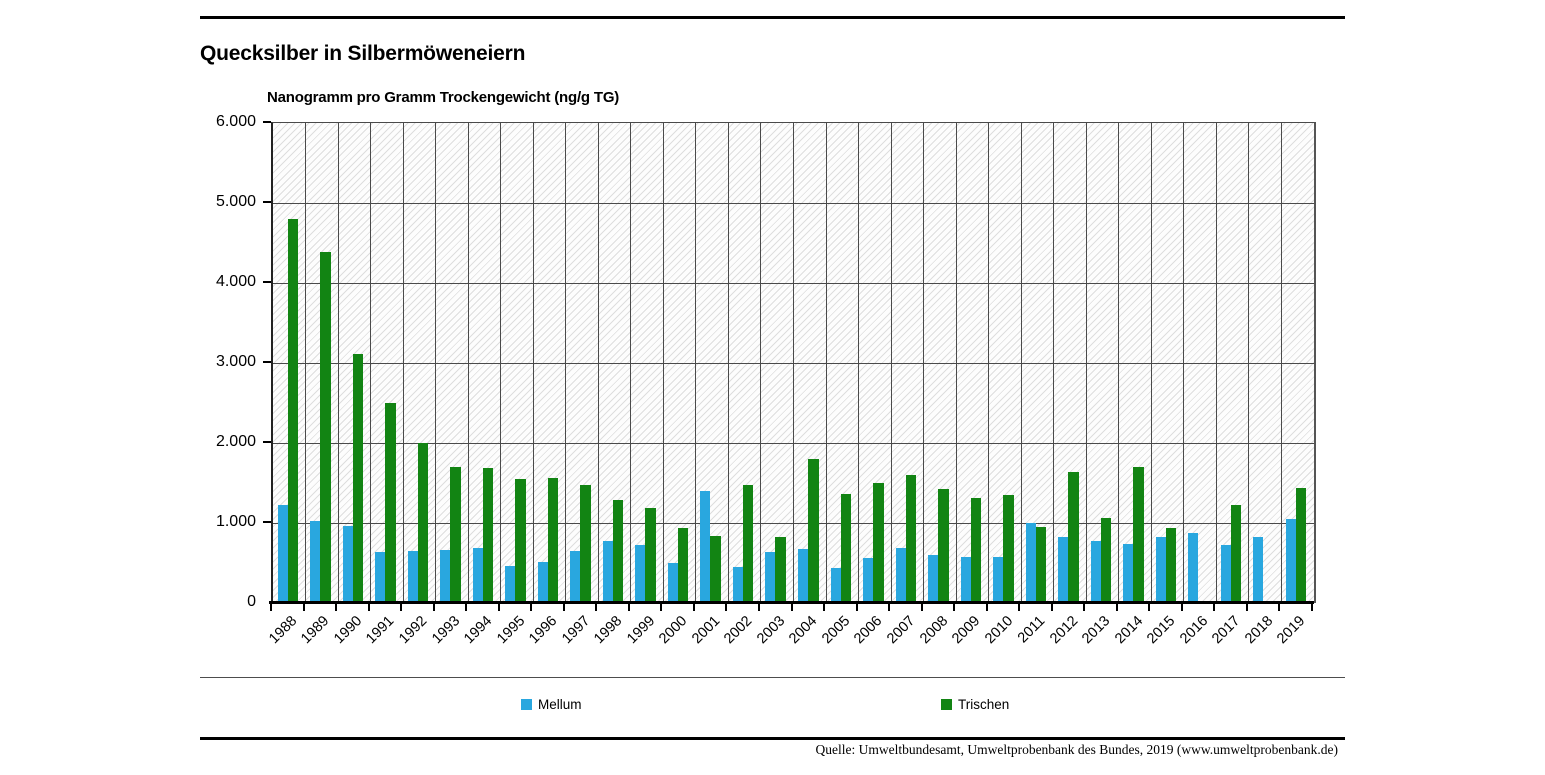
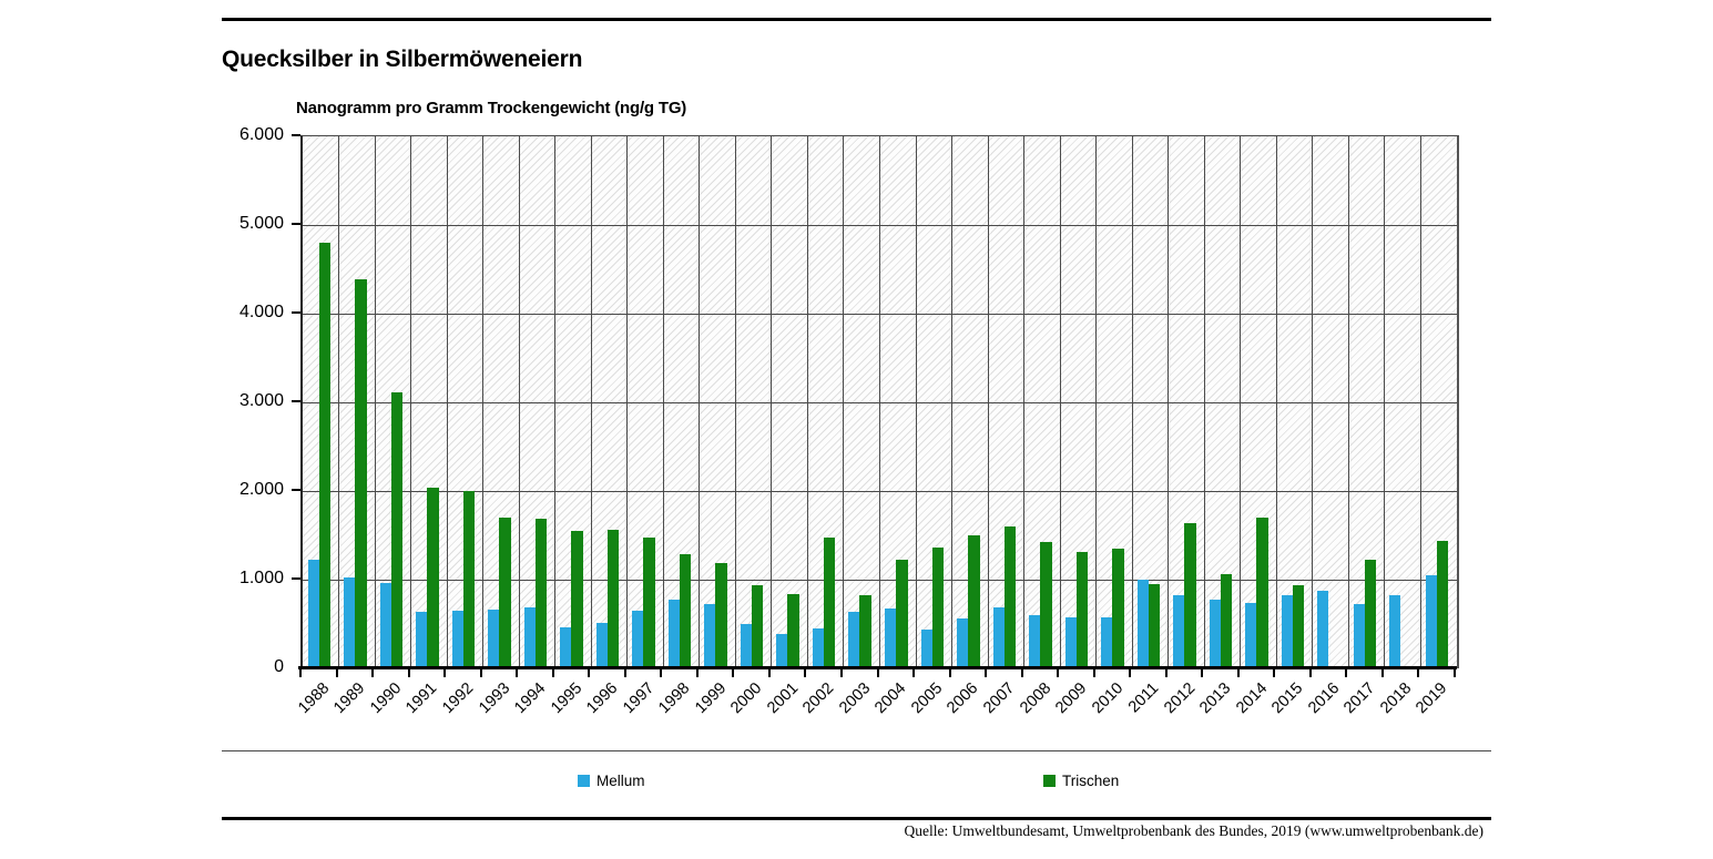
Trischen/1991: 2500 -> 2000
Mellum/2001: 1400 -> 400
Trischen/2004: 1800 -> 1200
